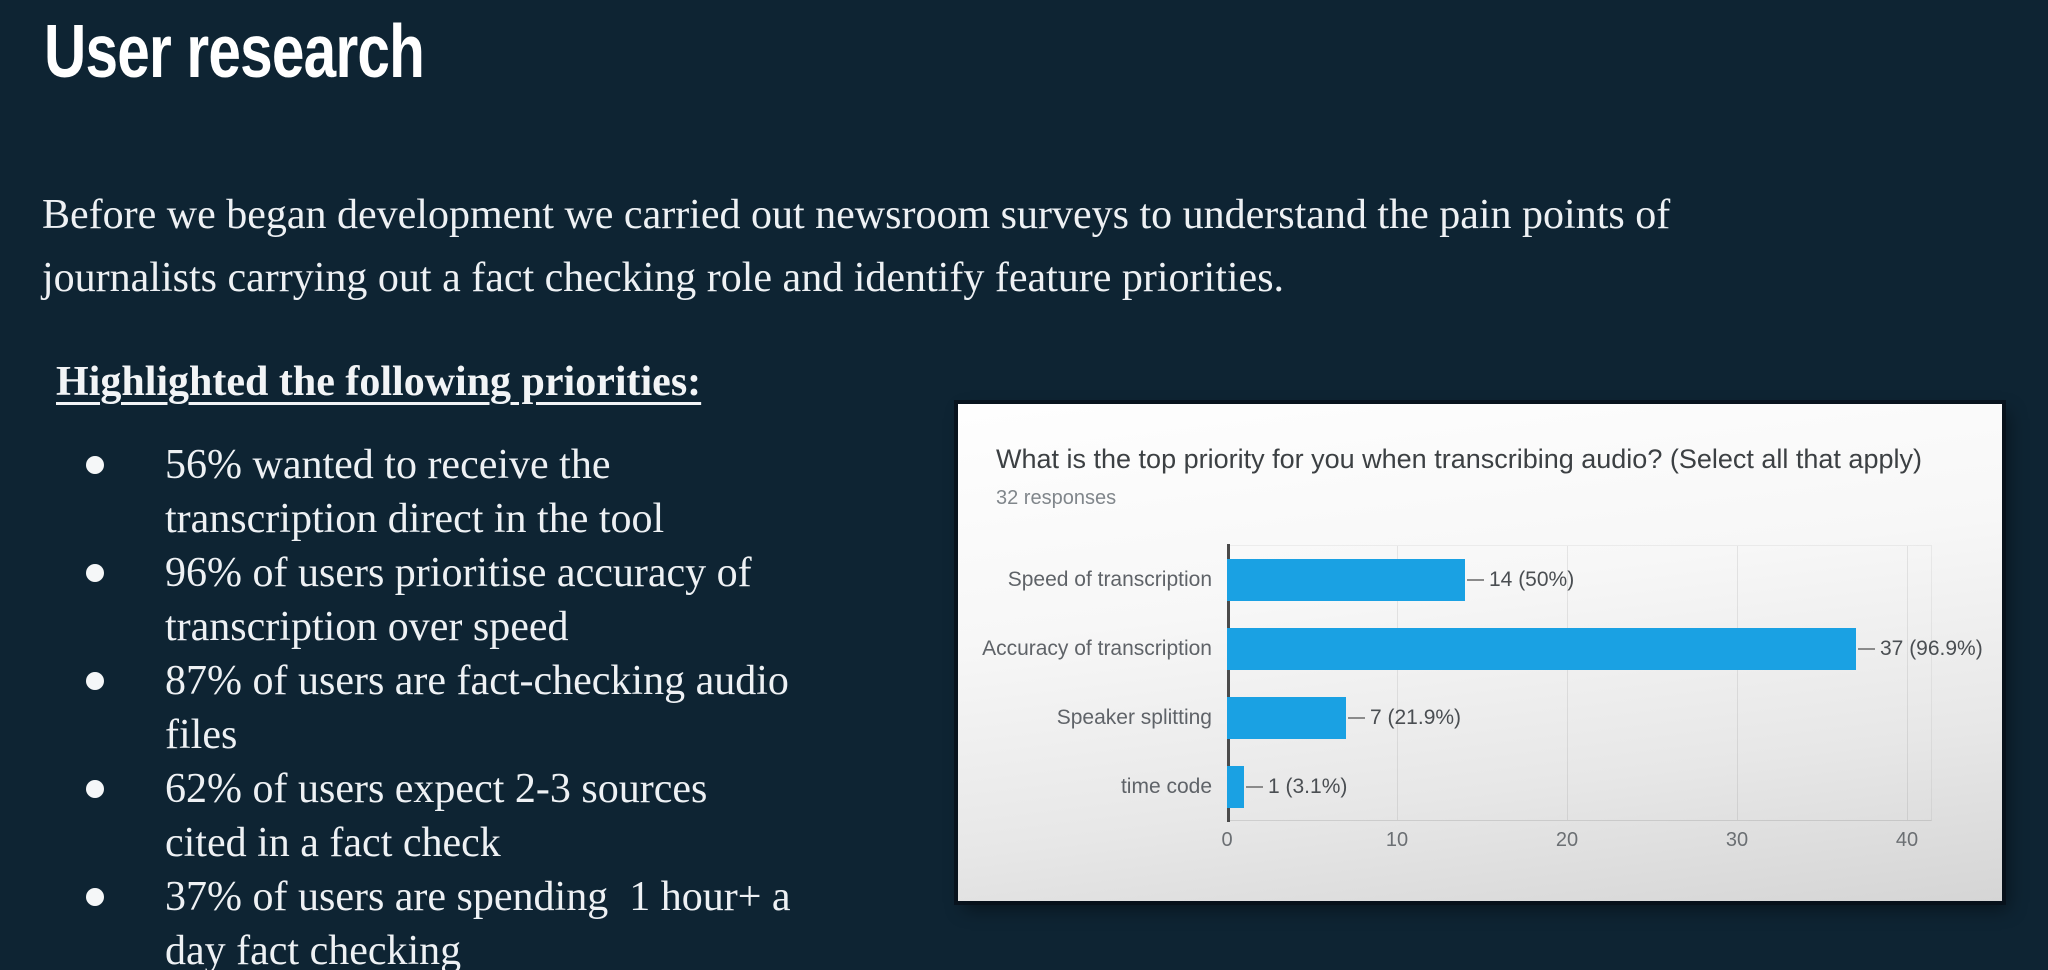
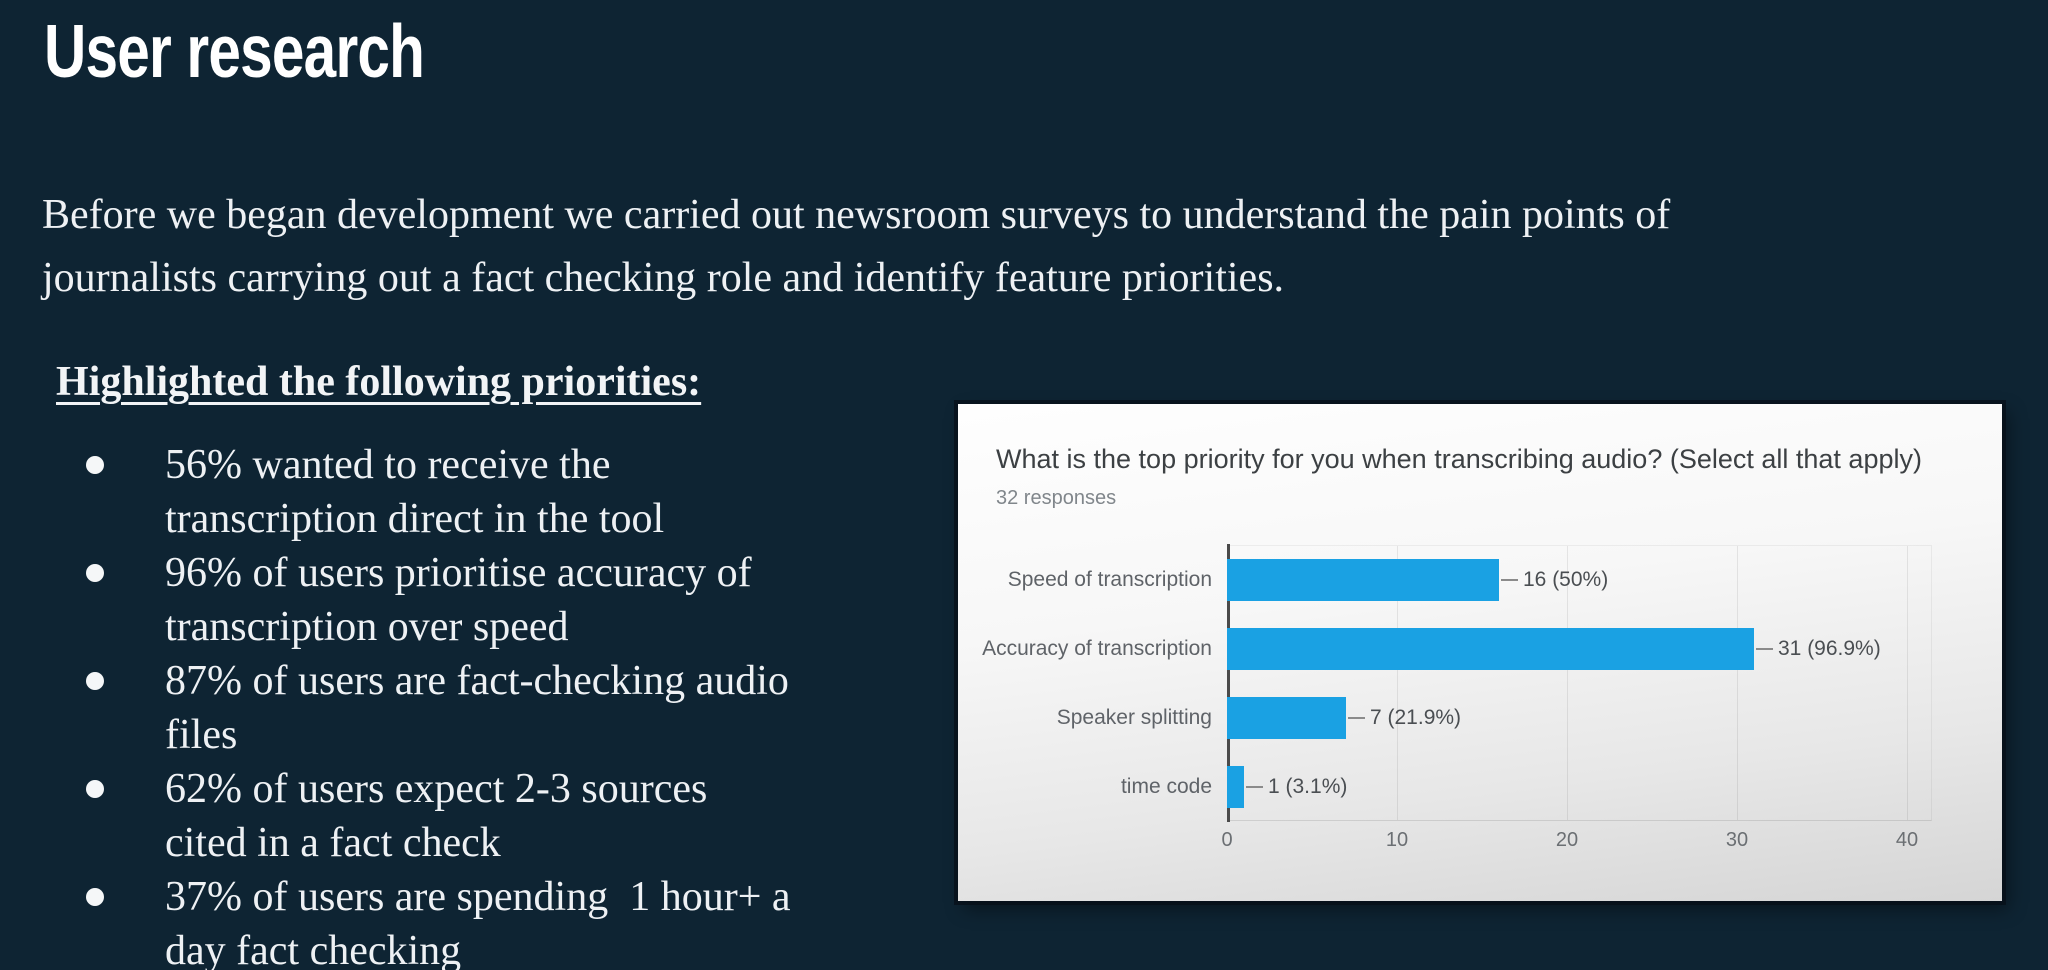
Speed of transcription: 14 -> 16
Accuracy of transcription: 37 -> 31
